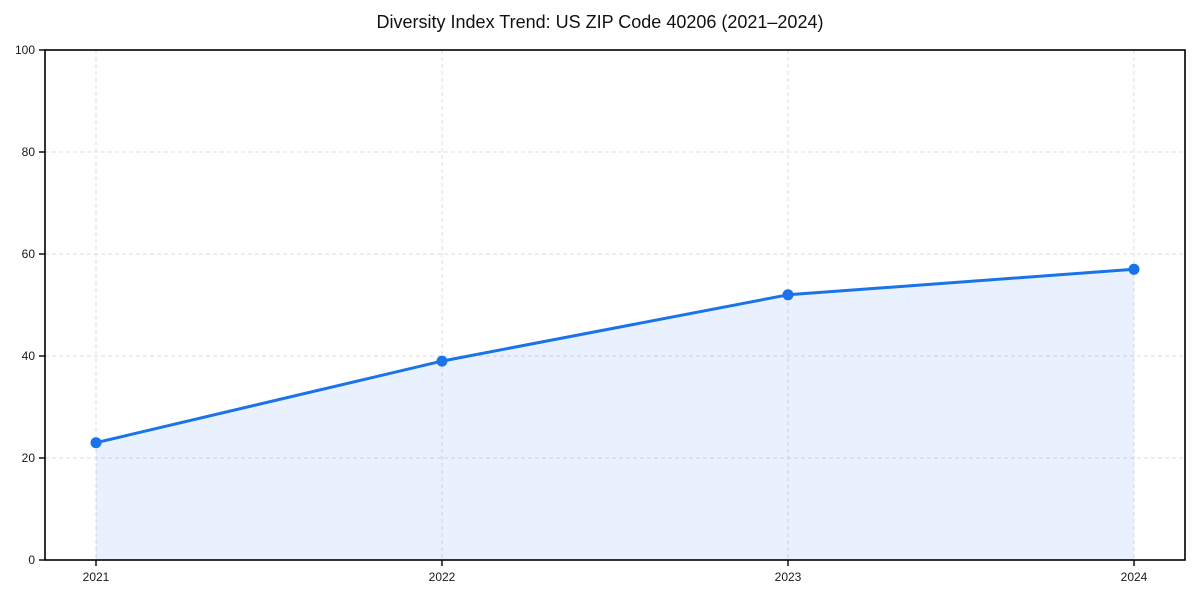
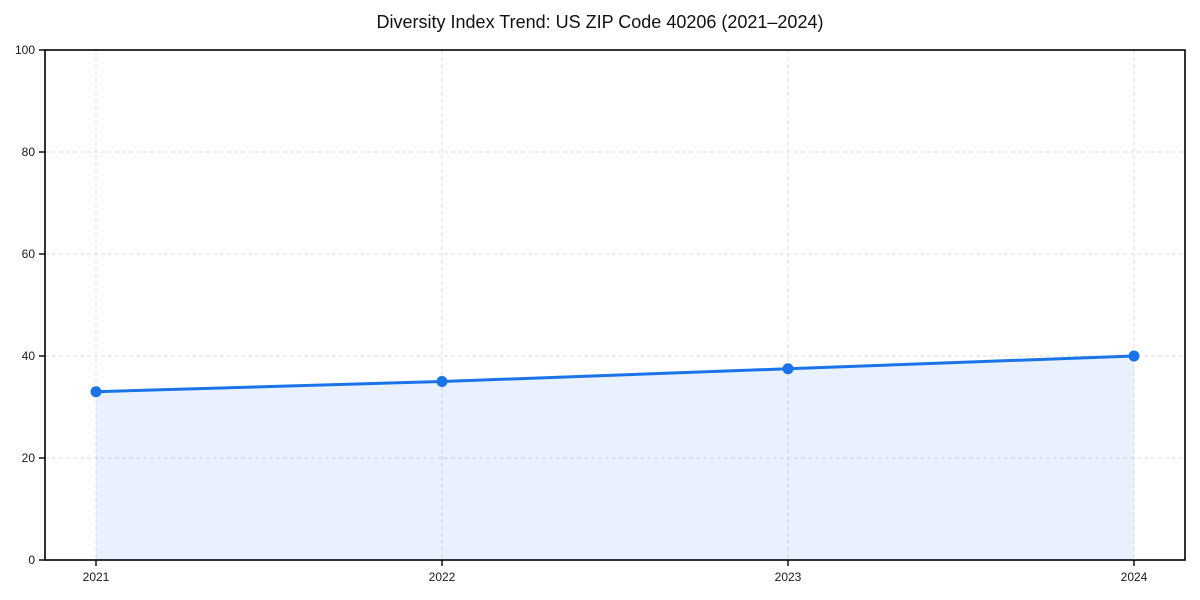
2021: 23 -> 33
2022: 39 -> 35
2023: 52 -> 38
2024: 57 -> 40
